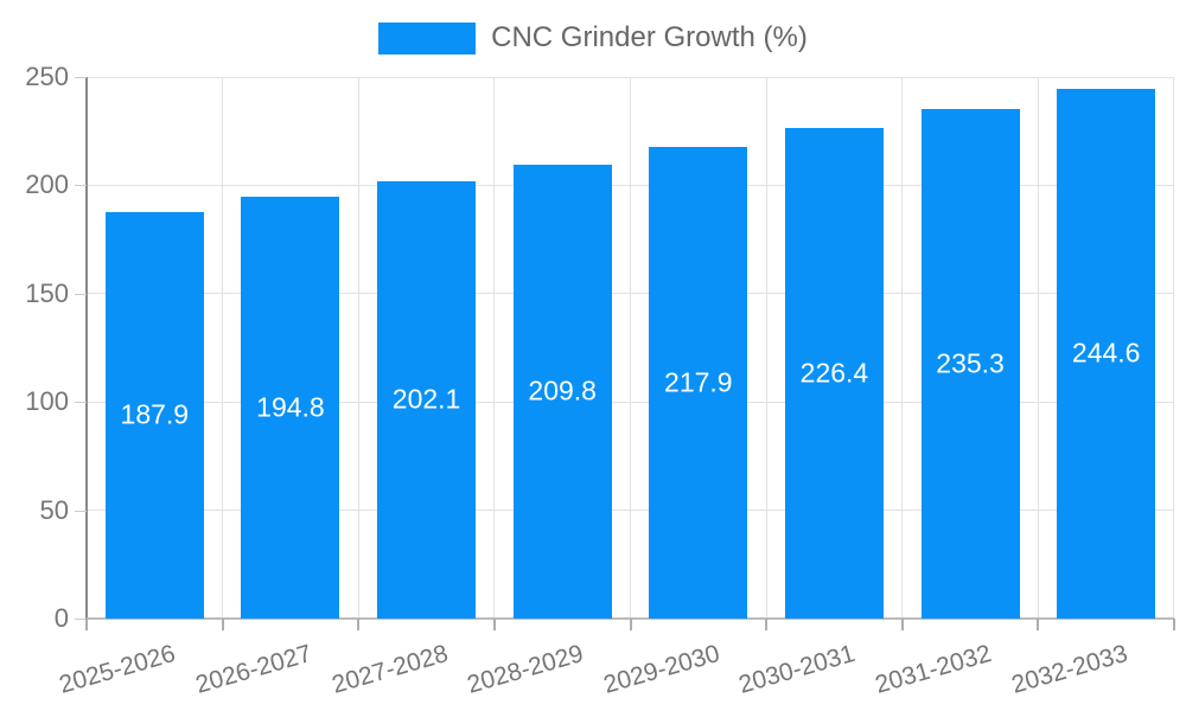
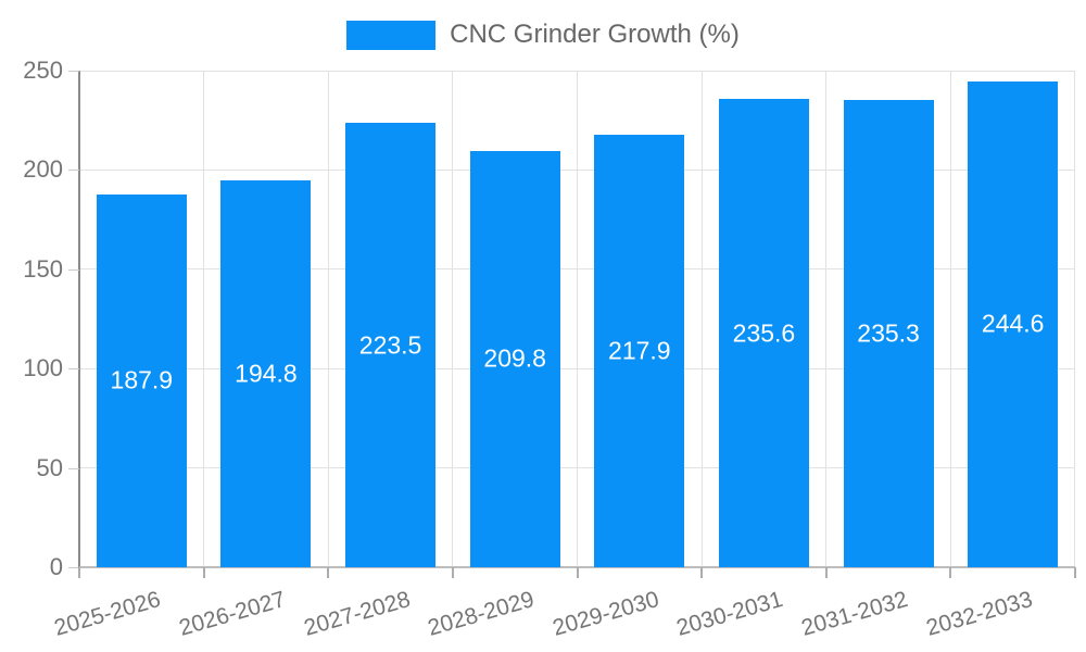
2027-2028: 202.1 -> 223.5
2030-2031: 226.4 -> 235.6
